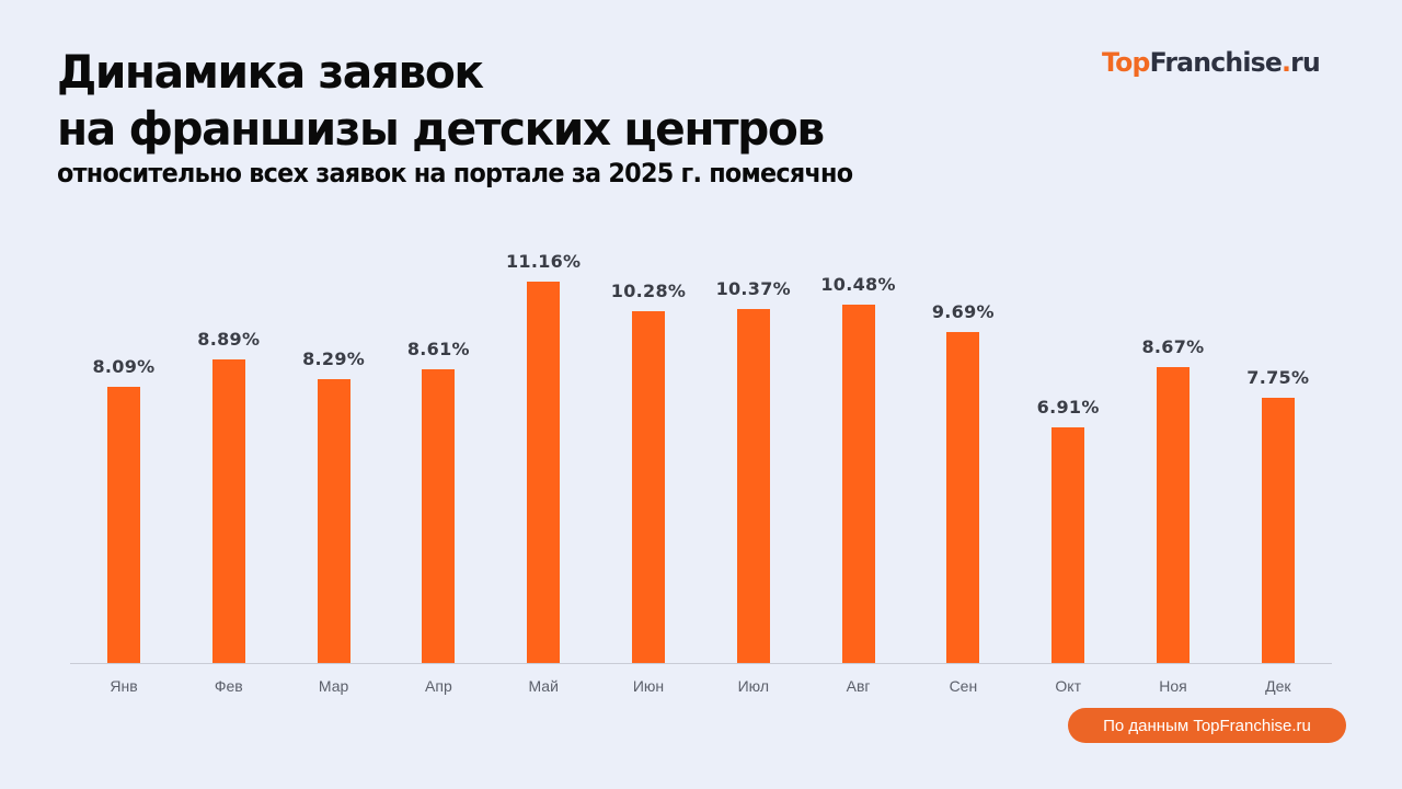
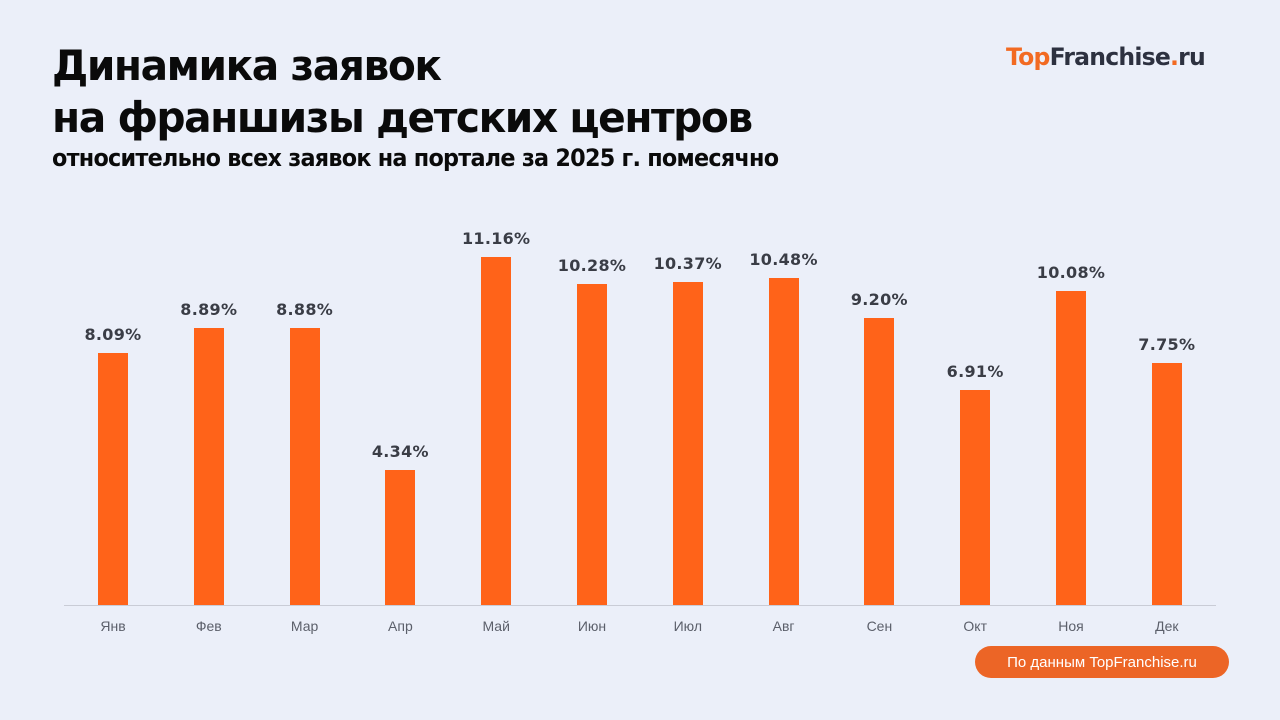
Мар: 8.29% -> 8.88%
Апр: 8.61% -> 4.34%
Сен: 9.69% -> 9.20%
Ноя: 8.67% -> 10.08%
